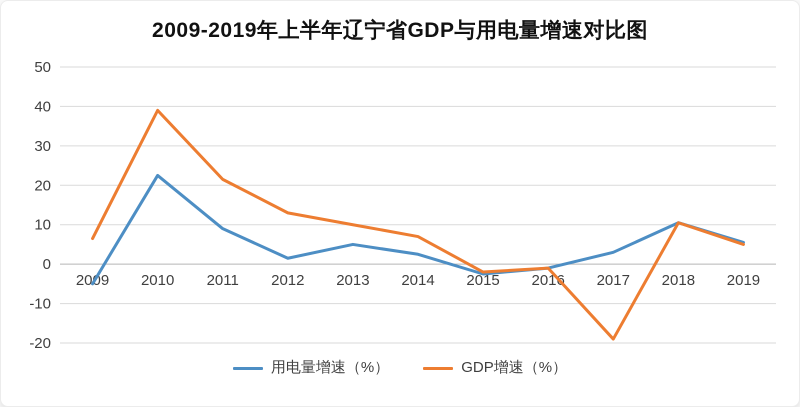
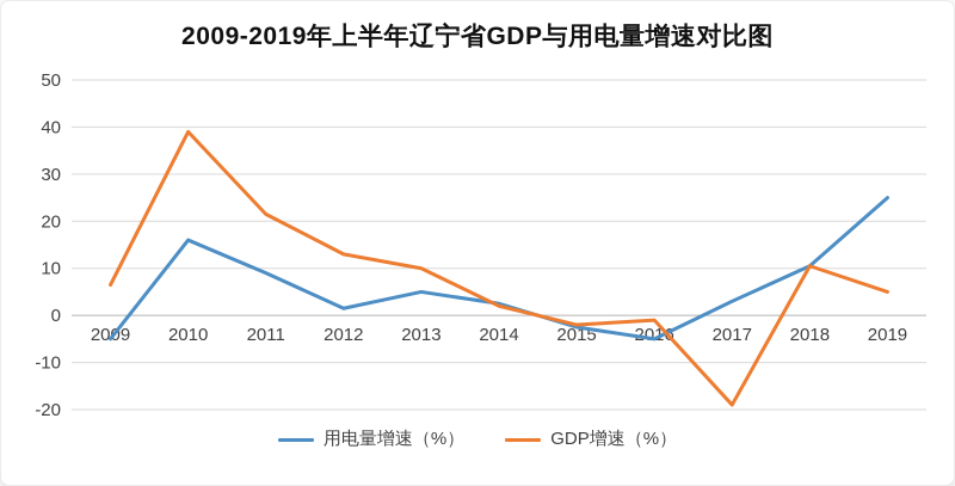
用电量增速（%）/2010: 22 -> 16
GDP增速（%）/2014: 7 -> 2
用电量增速（%）/2016: -1 -> -5
用电量增速（%）/2019: 6 -> 25
